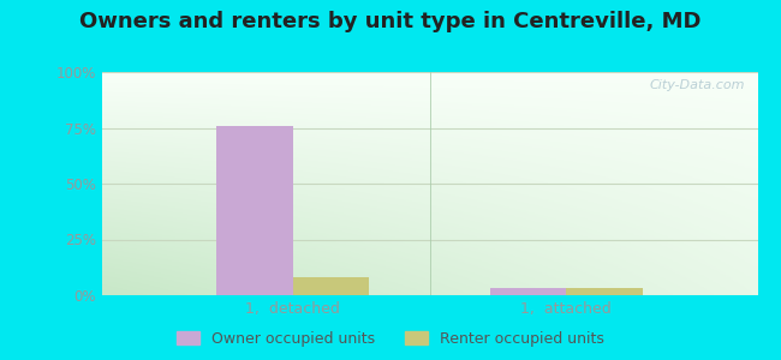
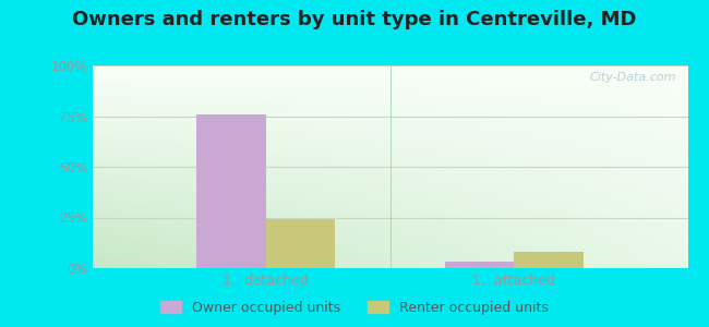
Renter occupied units/1, detached: 8% -> 24%
Renter occupied units/1, attached: 3% -> 8%
